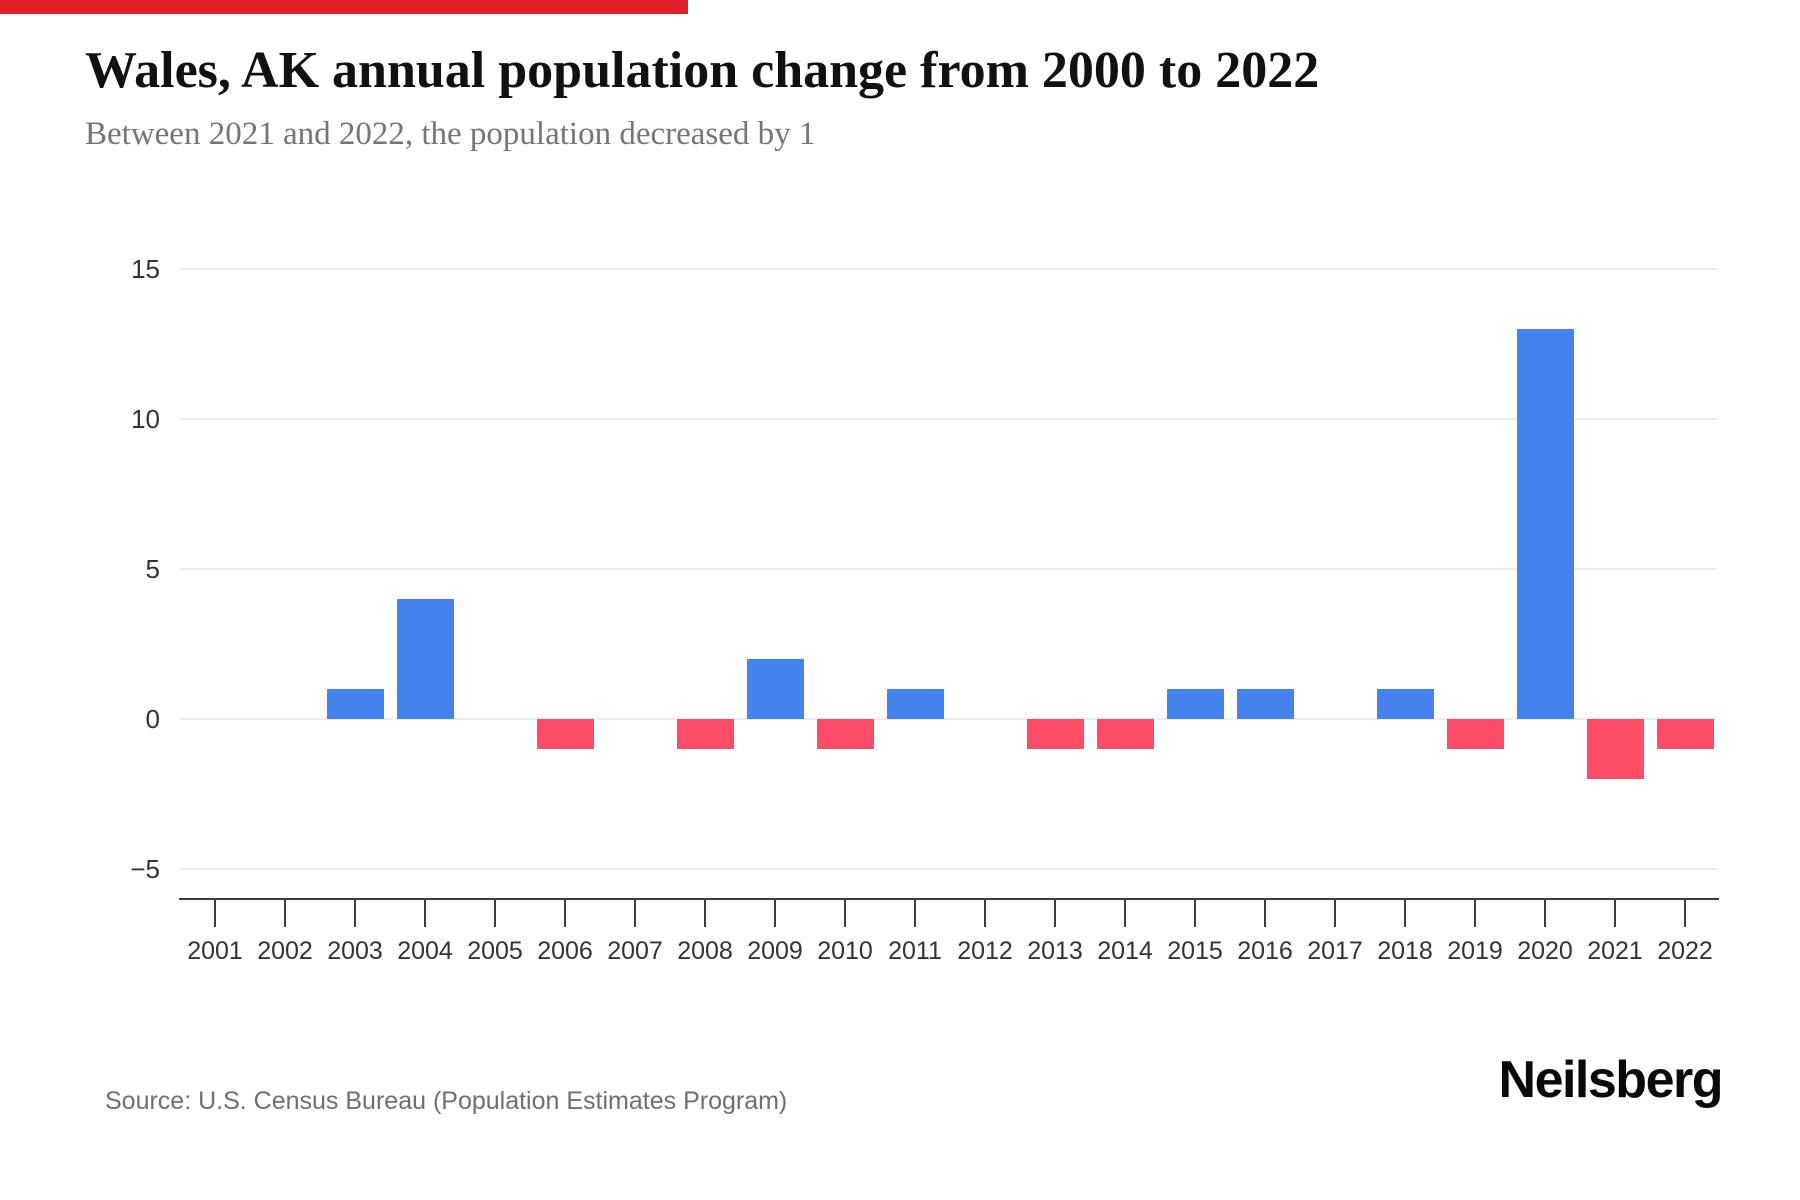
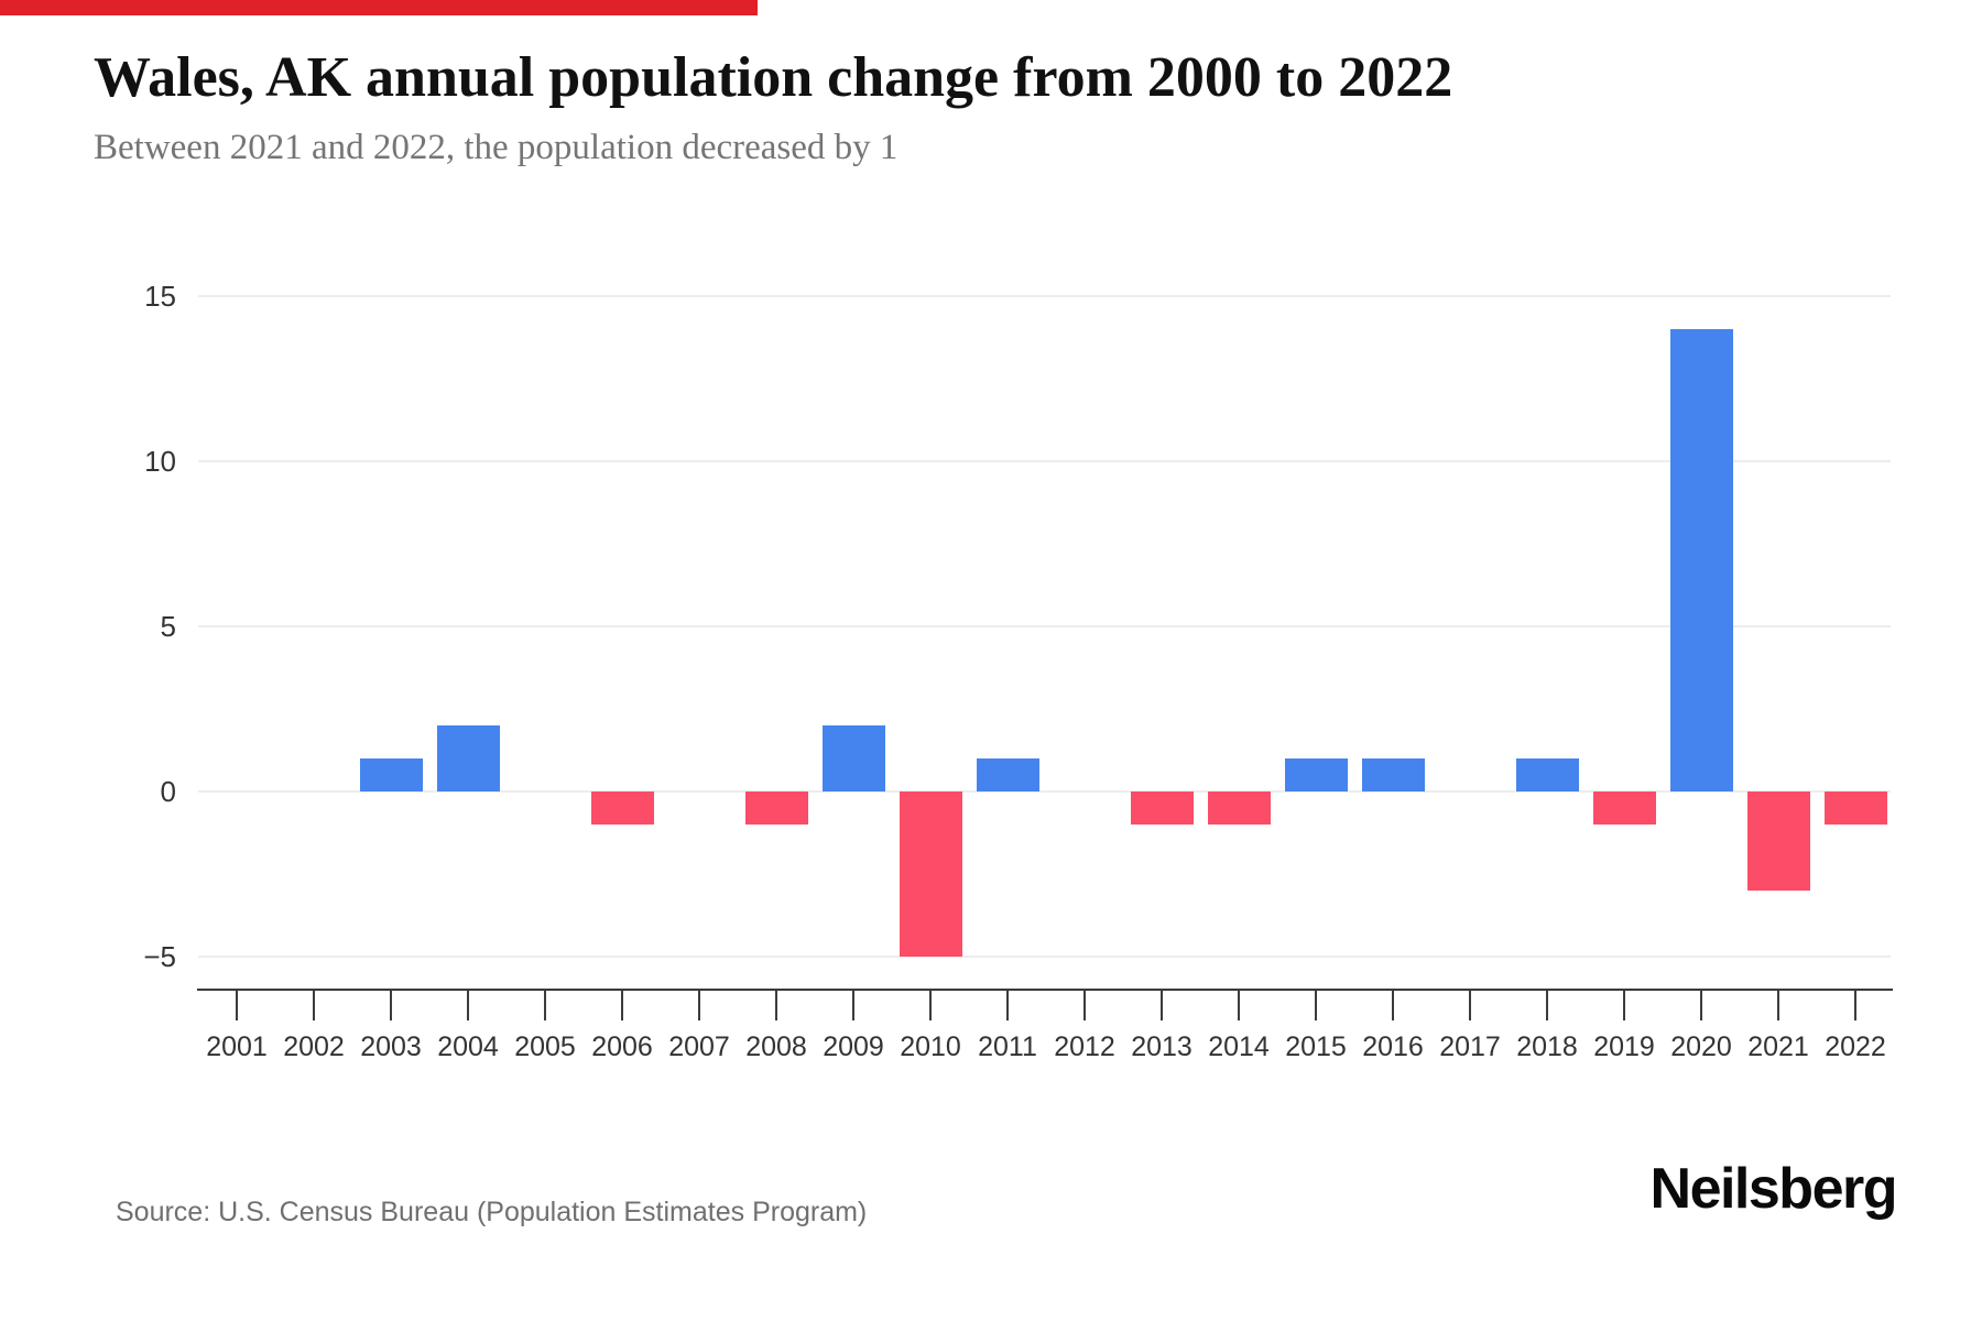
2004: 4 -> 2
2010: -1 -> -5
2020: 13 -> 14
2021: -2 -> -3
